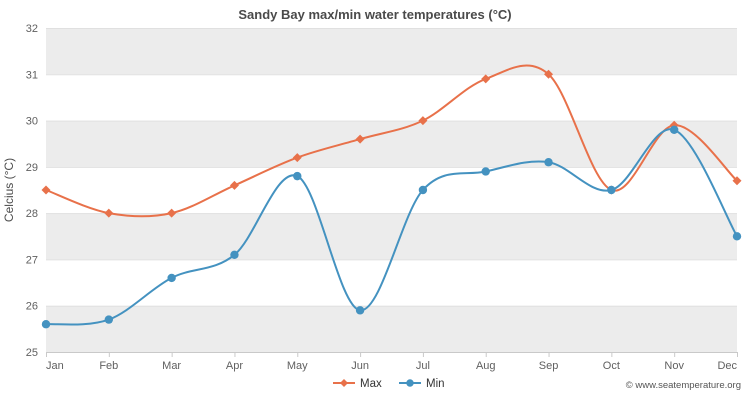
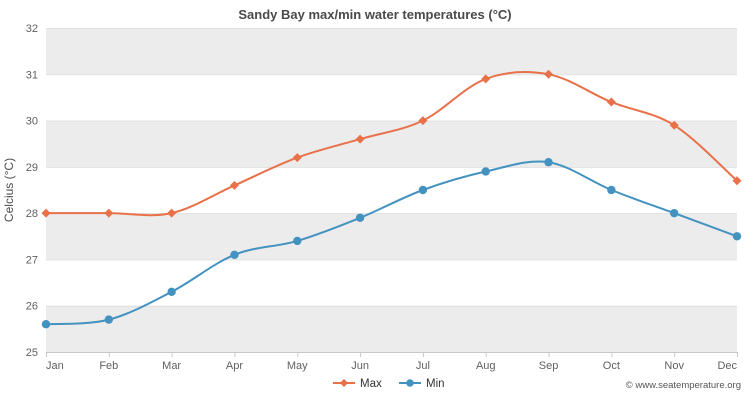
Max/Jan: 28.5 -> 28.0
Min/Mar: 26.6 -> 26.3
Min/May: 28.8 -> 27.4
Min/Jun: 25.9 -> 27.9
Max/Oct: 28.5 -> 30.4
Min/Nov: 29.8 -> 28.0
